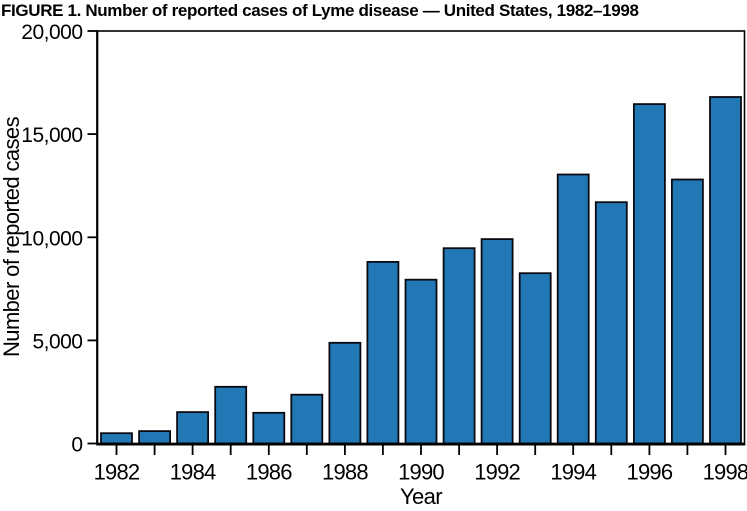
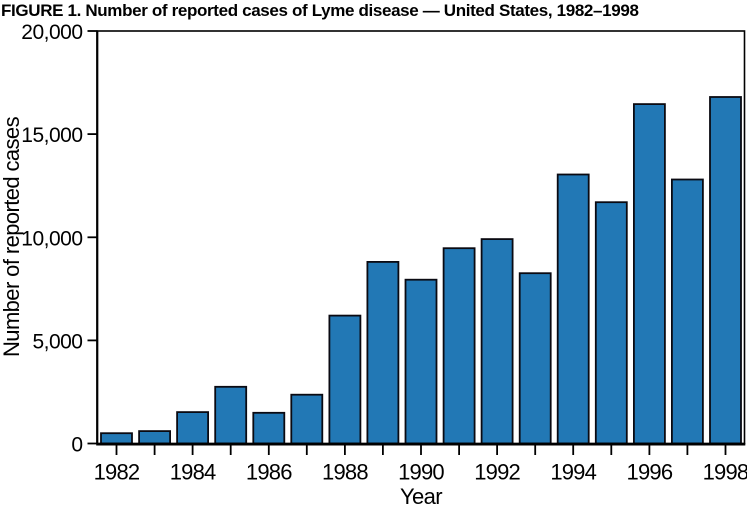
1988: 4900 -> 6200
